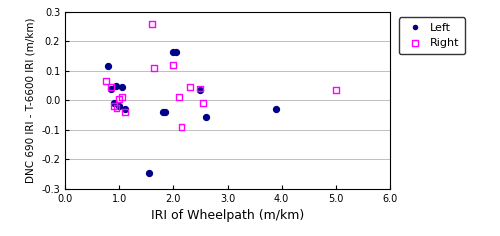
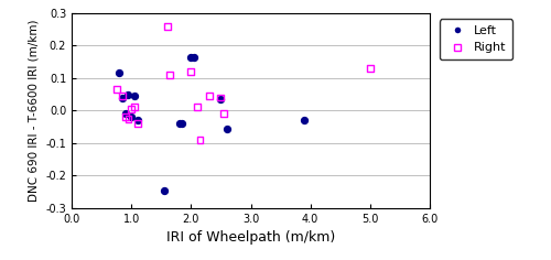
Right/5.0: 0.035 -> 0.130
